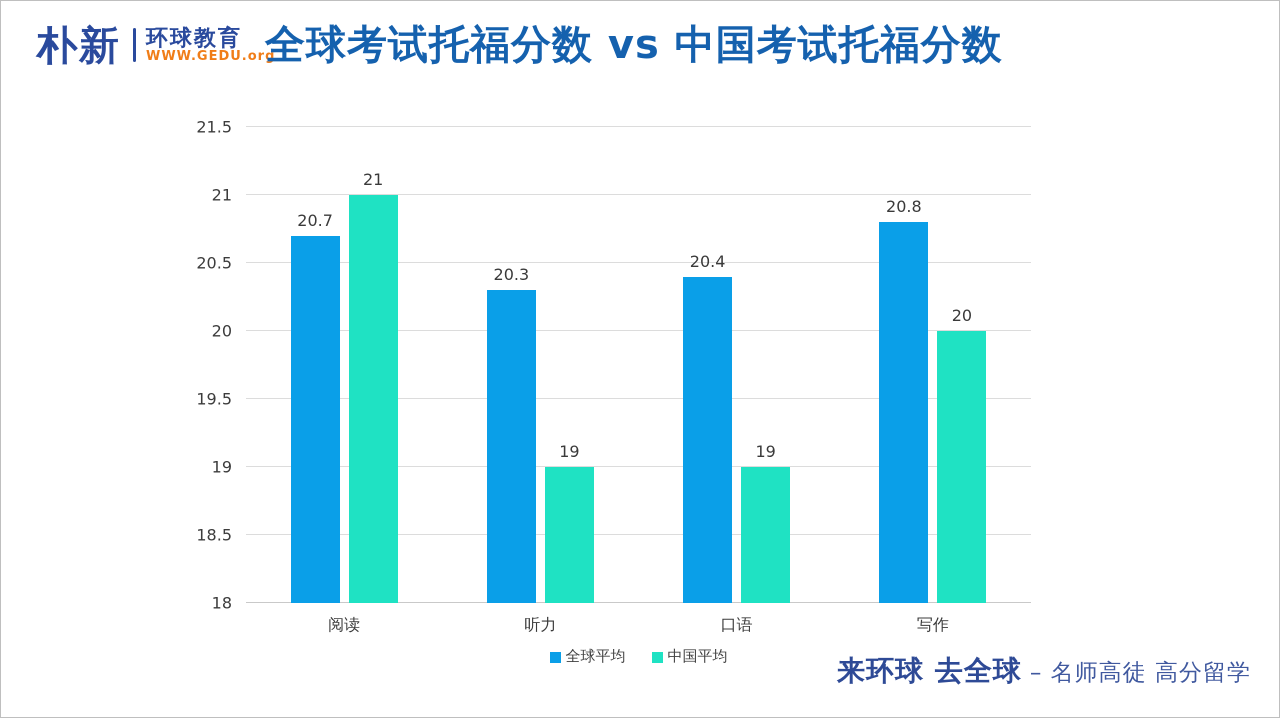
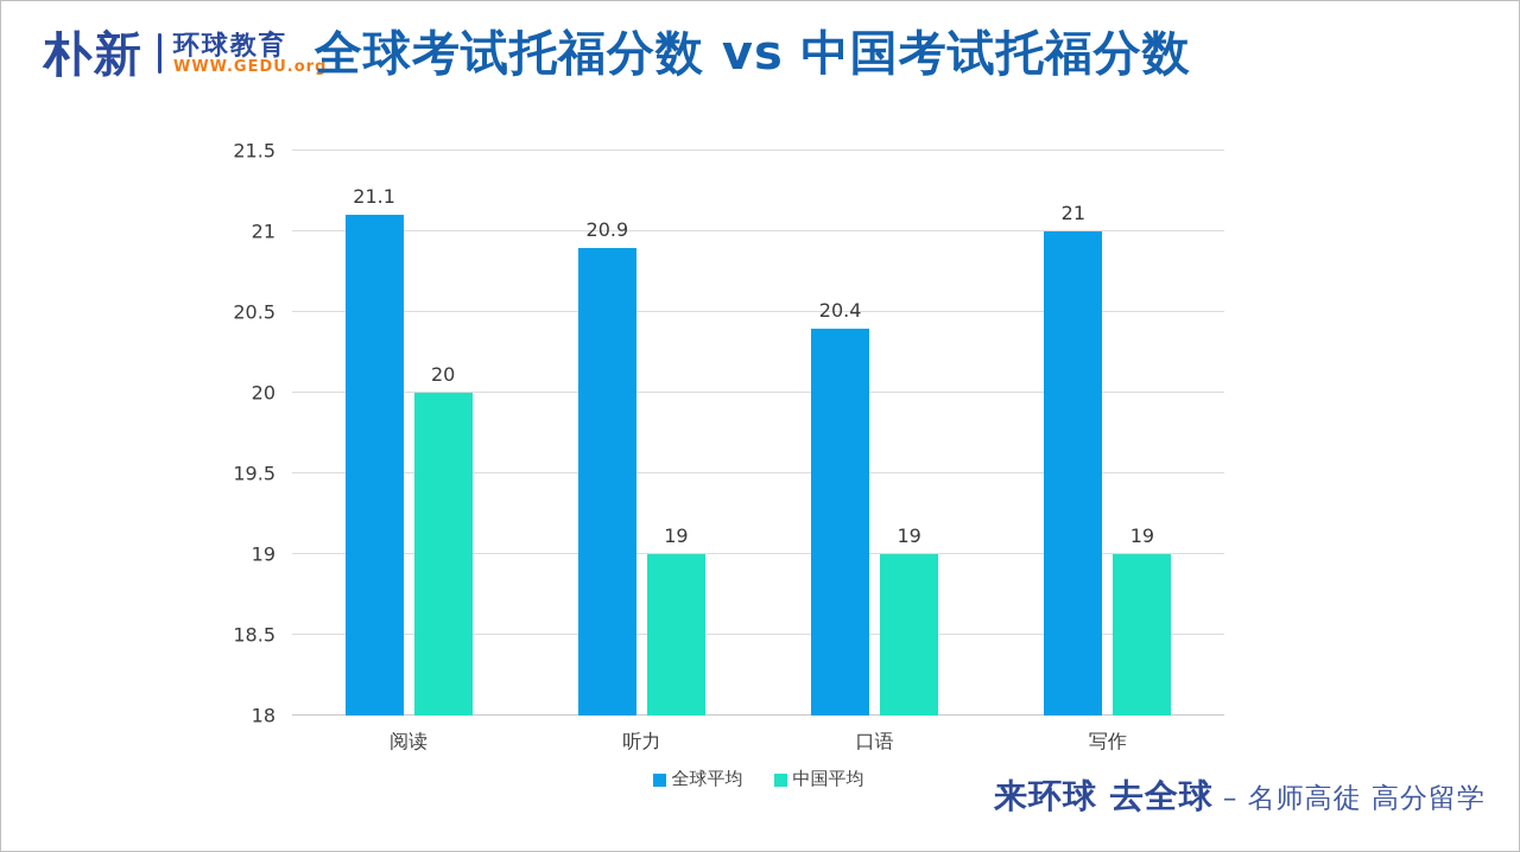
全球平均/阅读: 20.7 -> 21.1
中国平均/阅读: 21 -> 20
全球平均/听力: 20.3 -> 20.9
全球平均/写作: 20.8 -> 21
中国平均/写作: 20 -> 19
